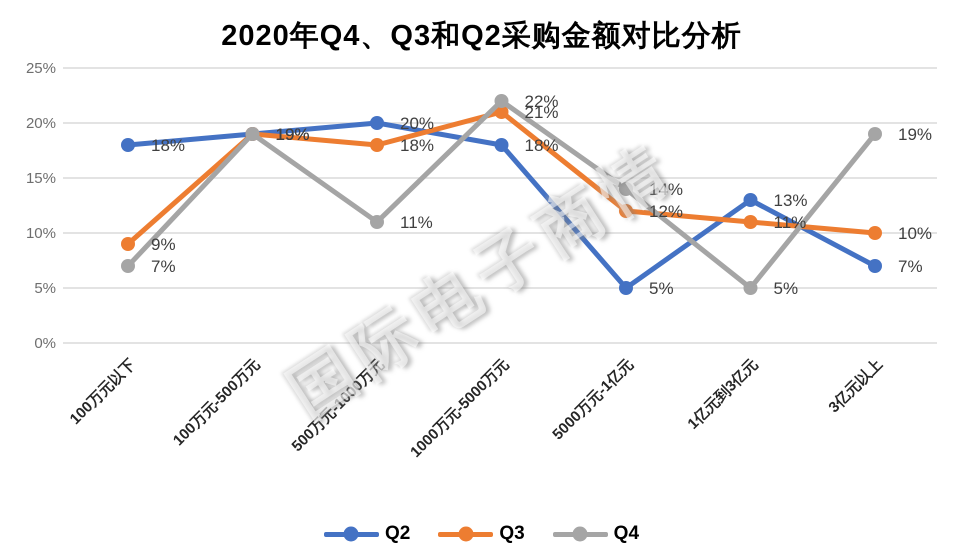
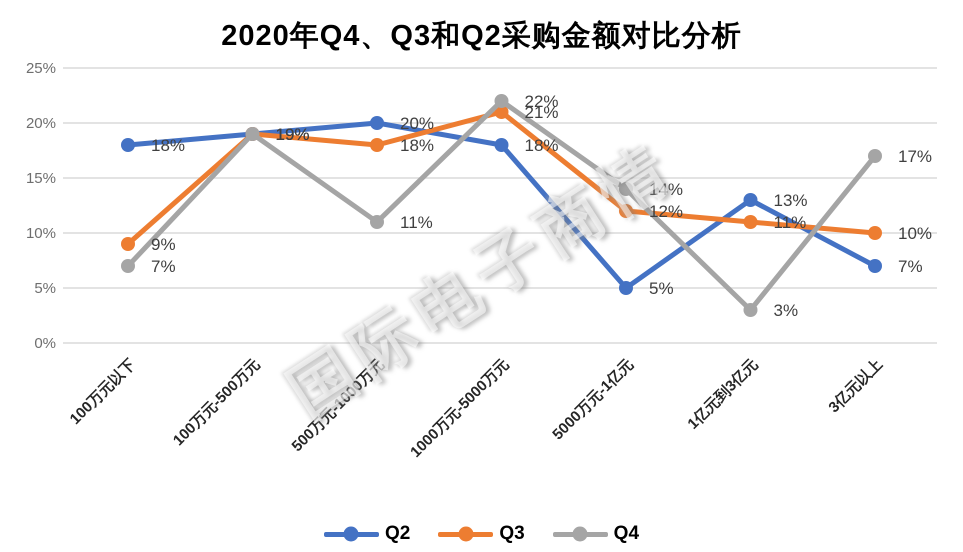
Q4/1亿元到3亿元: 5% -> 3%
Q4/3亿元以上: 19% -> 17%
